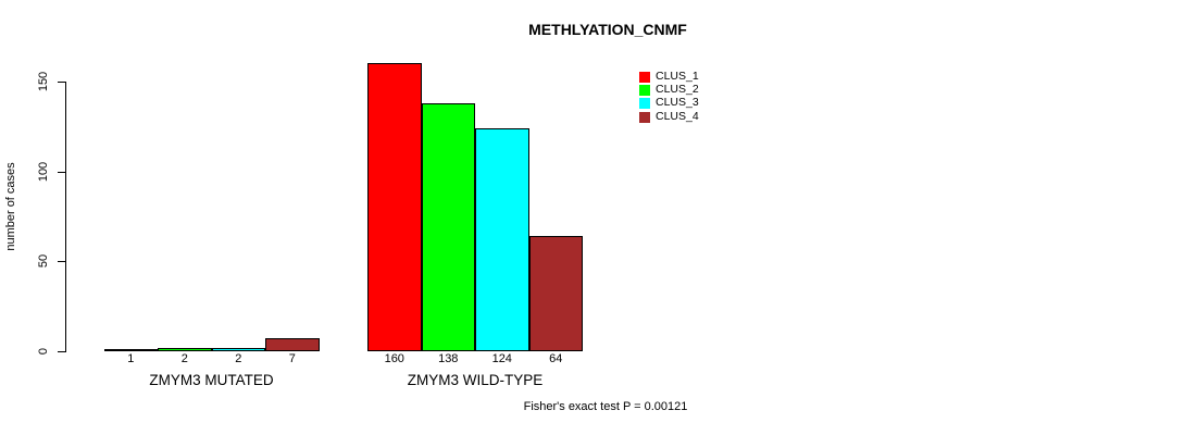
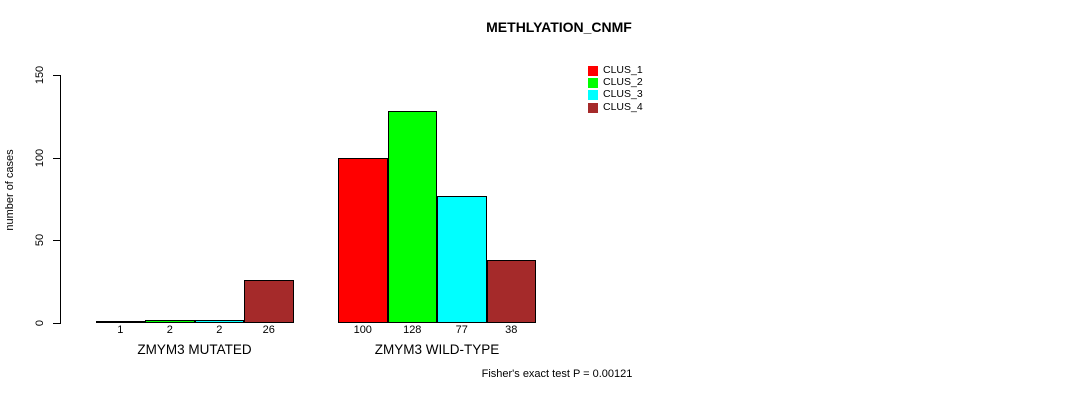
CLUS_4/ZMYM3 MUTATED: 7 -> 26
CLUS_1/ZMYM3 WILD-TYPE: 160 -> 100
CLUS_2/ZMYM3 WILD-TYPE: 138 -> 128
CLUS_3/ZMYM3 WILD-TYPE: 124 -> 77
CLUS_4/ZMYM3 WILD-TYPE: 64 -> 38
